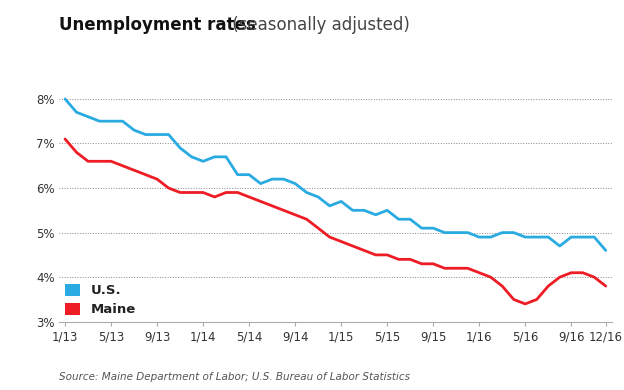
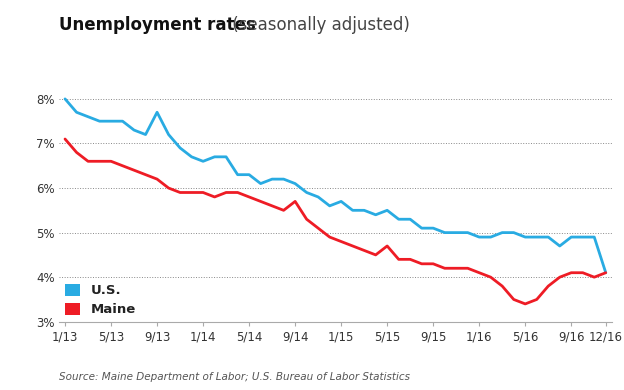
U.S./9/13: 7.2% -> 7.7%
Maine/9/14: 5.4% -> 5.7%
Maine/5/15: 4.5% -> 4.7%
U.S./12/16: 4.6% -> 4.1%
Maine/12/16: 3.8% -> 4.1%
